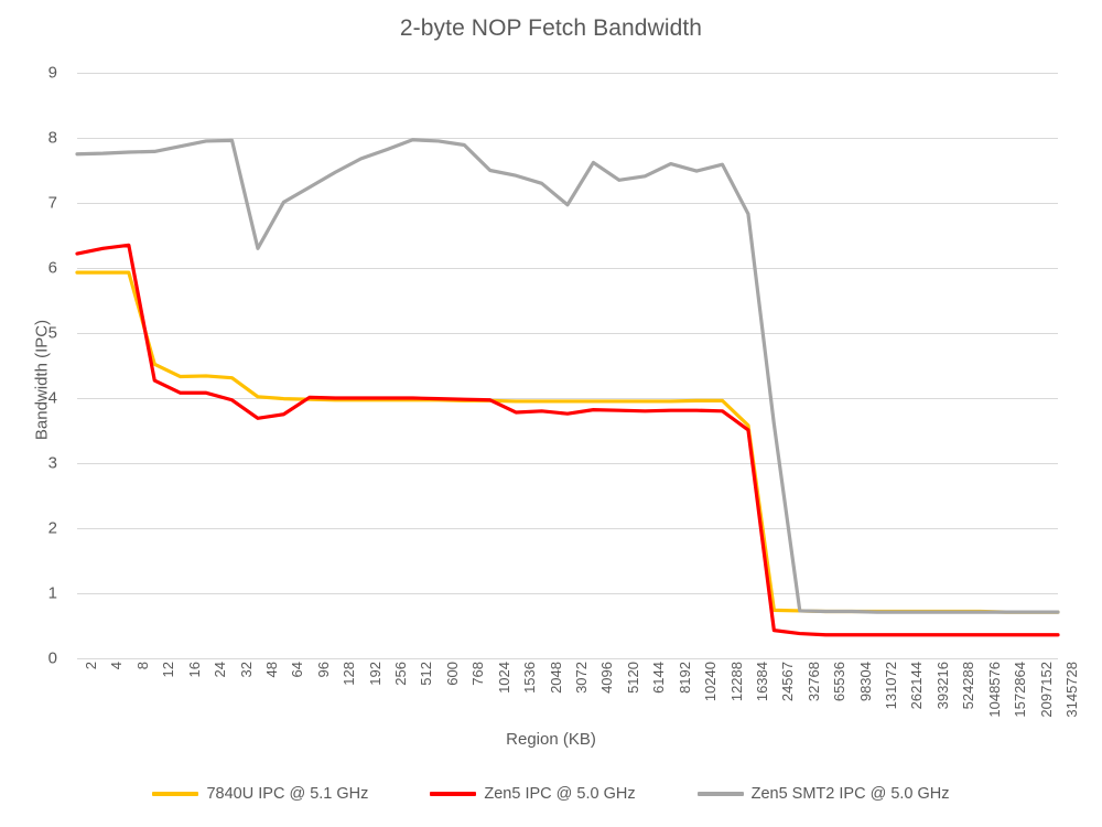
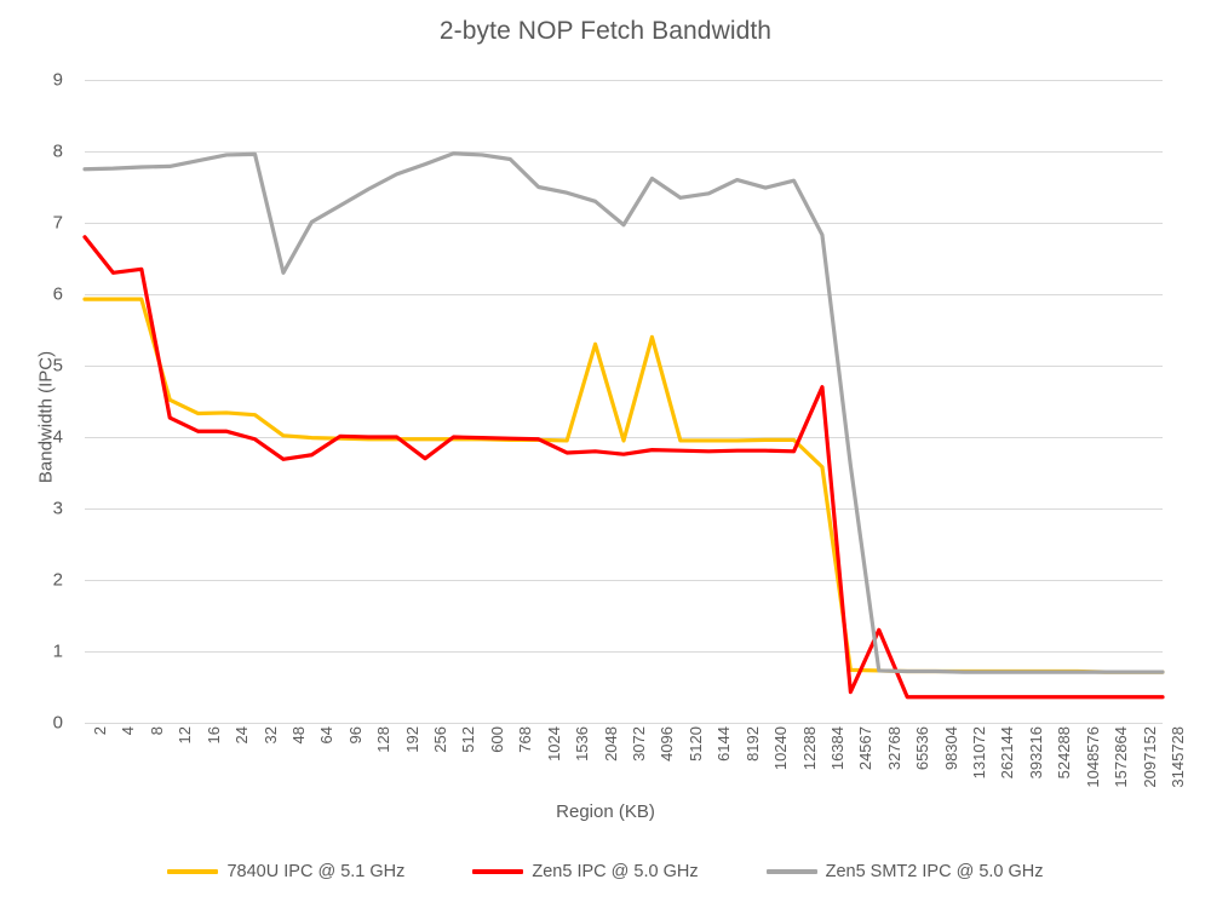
Zen5 IPC @ 5.0 GHz/2: 6.2 -> 6.8
Zen5 IPC @ 5.0 GHz/256: 4.0 -> 3.7
7840U IPC @ 5.1 GHz/2048: 4.0 -> 5.3
7840U IPC @ 5.1 GHz/4096: 4.0 -> 5.4
Zen5 IPC @ 5.0 GHz/16384: 3.5 -> 4.7
Zen5 IPC @ 5.0 GHz/32768: 0.4 -> 1.3
